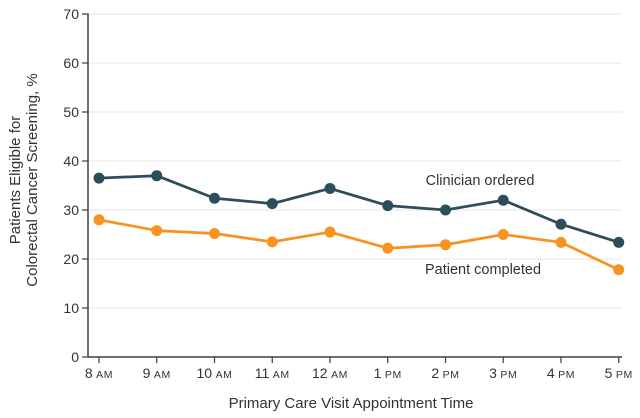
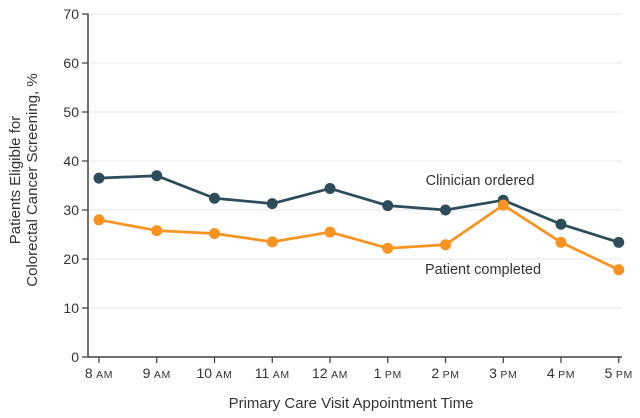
Patient completed/3 PM: 25 -> 31
